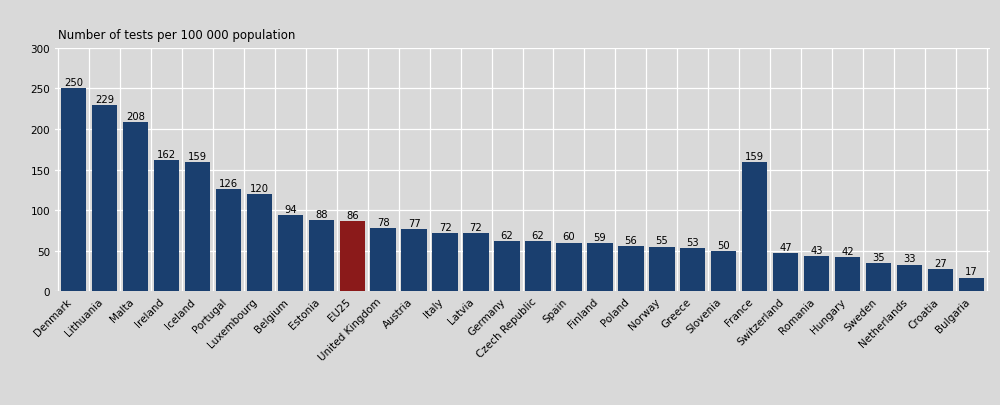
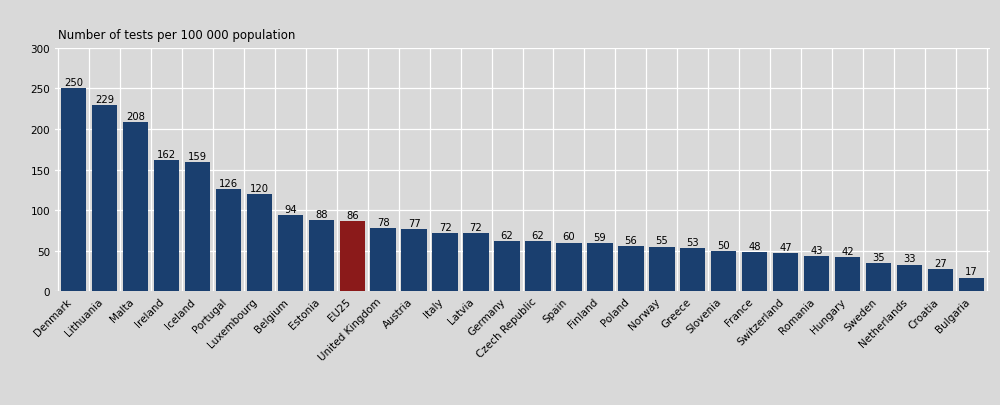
France: 159 -> 48
